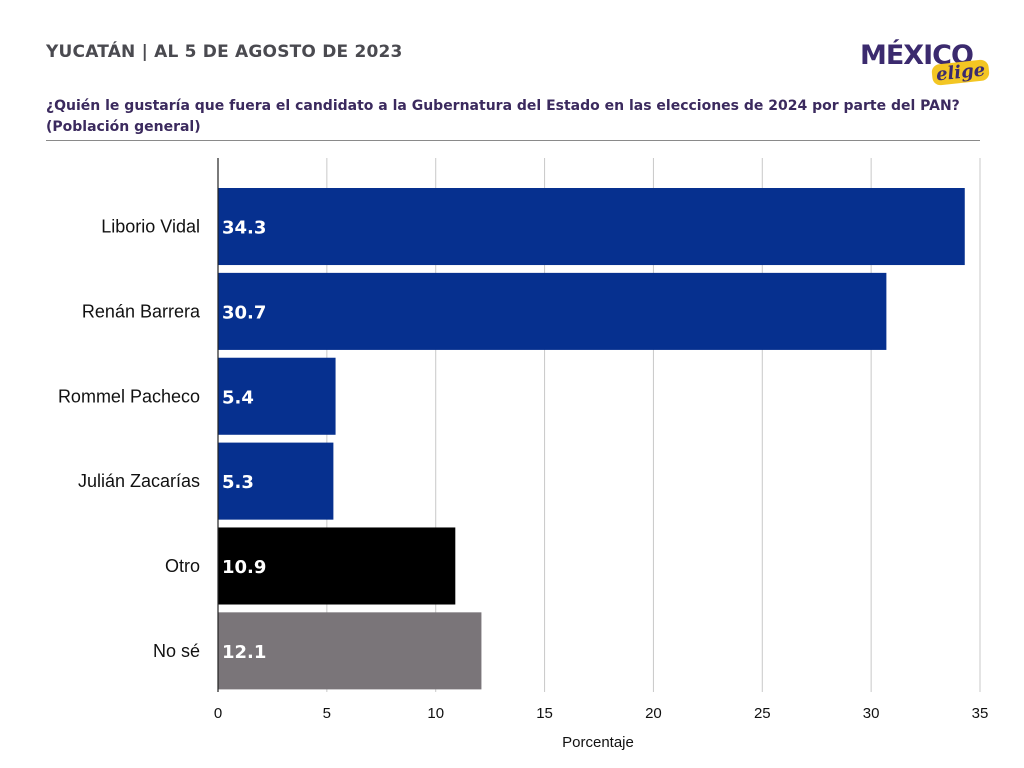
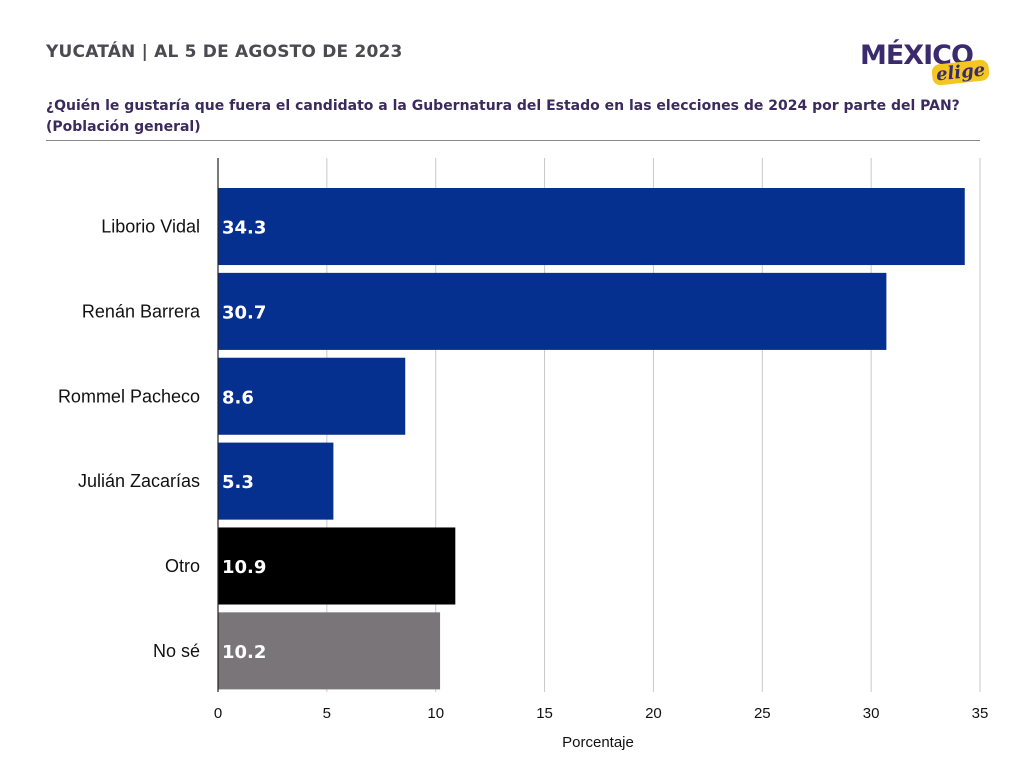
Rommel Pacheco: 5.4 -> 8.6
No sé: 12.1 -> 10.2
